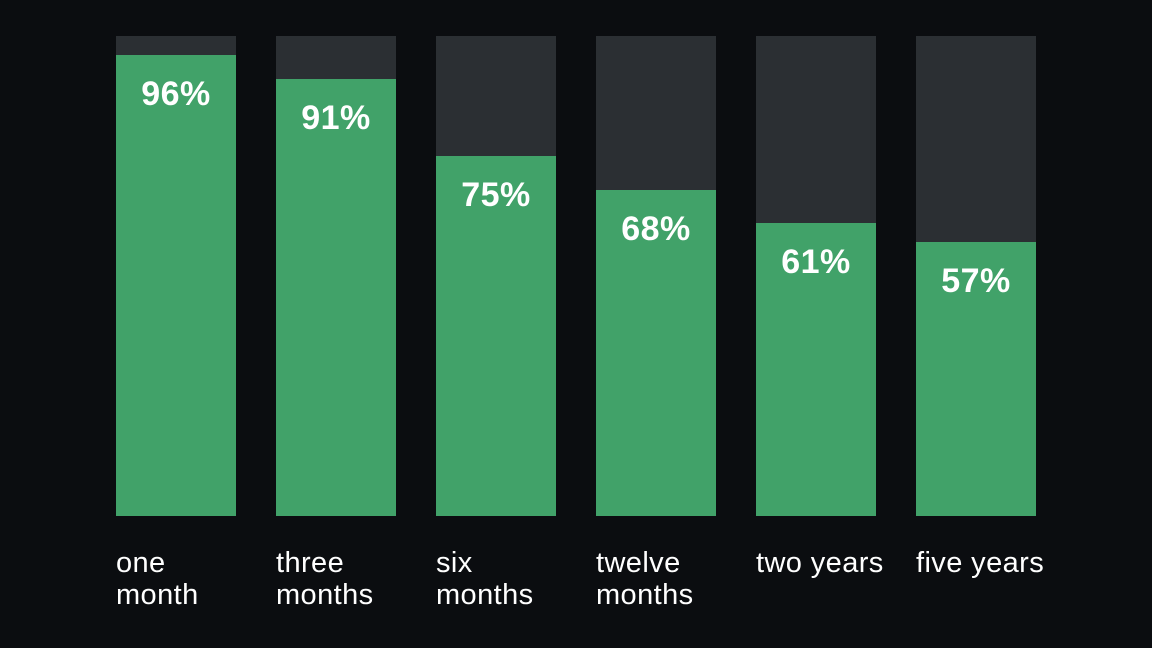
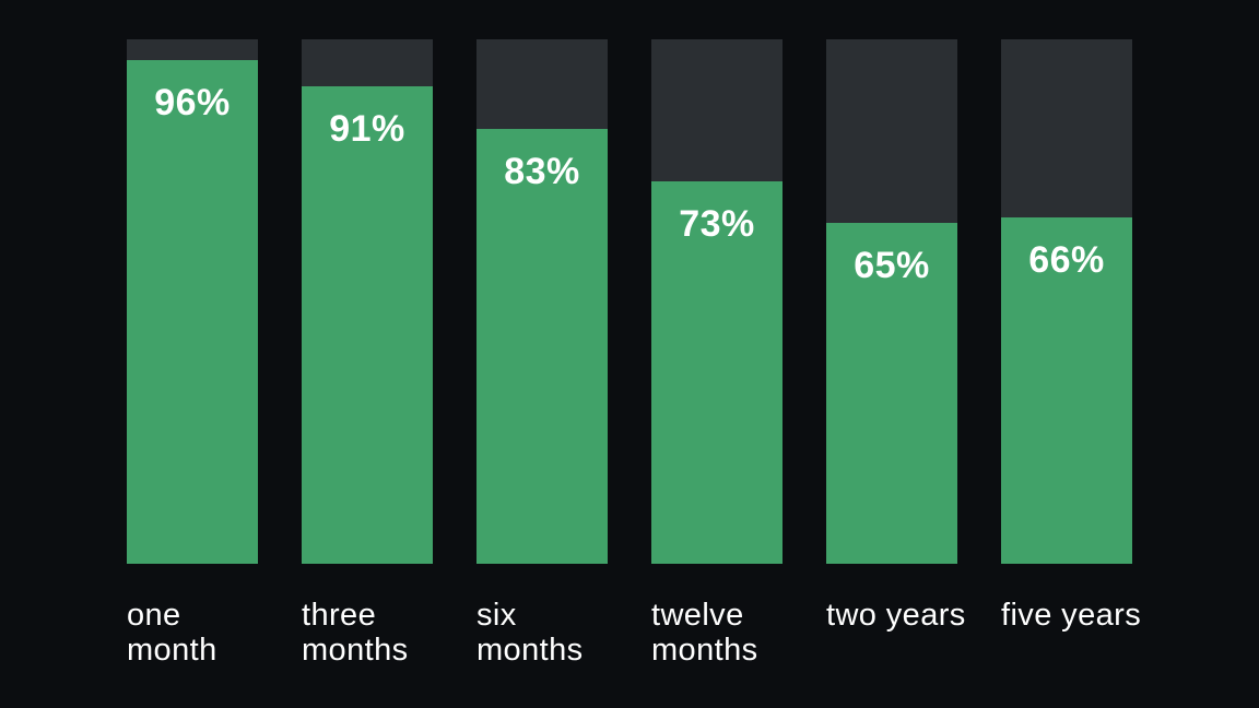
six months: 75% -> 83%
twelve months: 68% -> 73%
two years: 61% -> 65%
five years: 57% -> 66%
